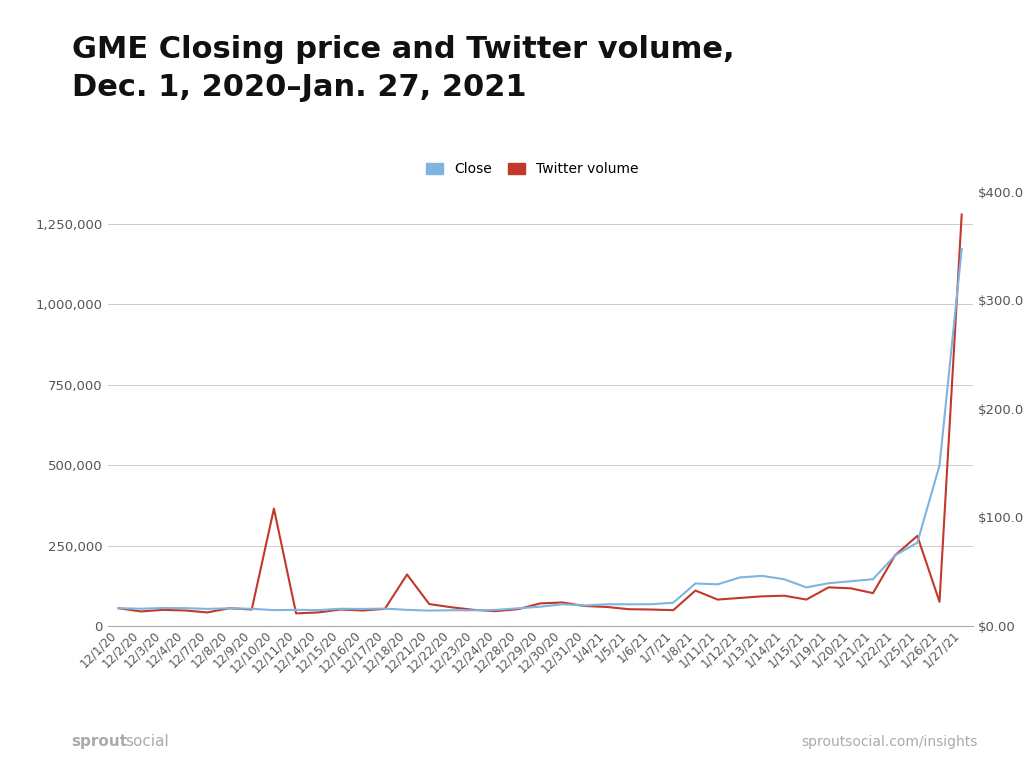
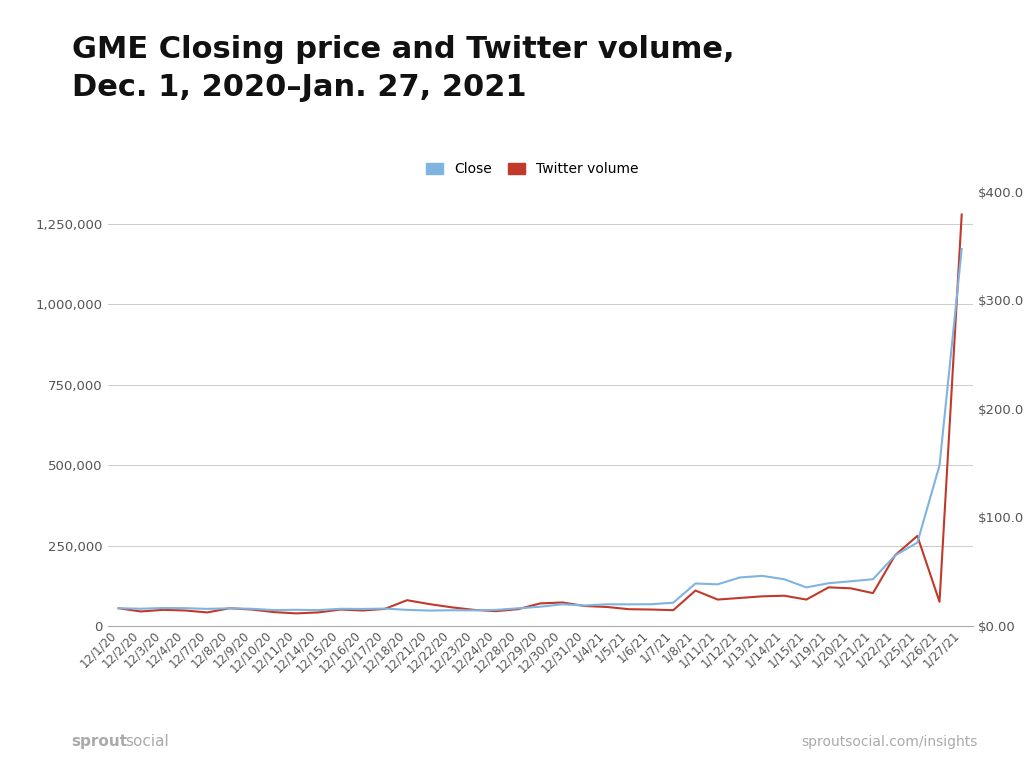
Twitter volume/12/10/20: 365,000 -> 43,000
Twitter volume/12/18/20: 160,000 -> 80,000
